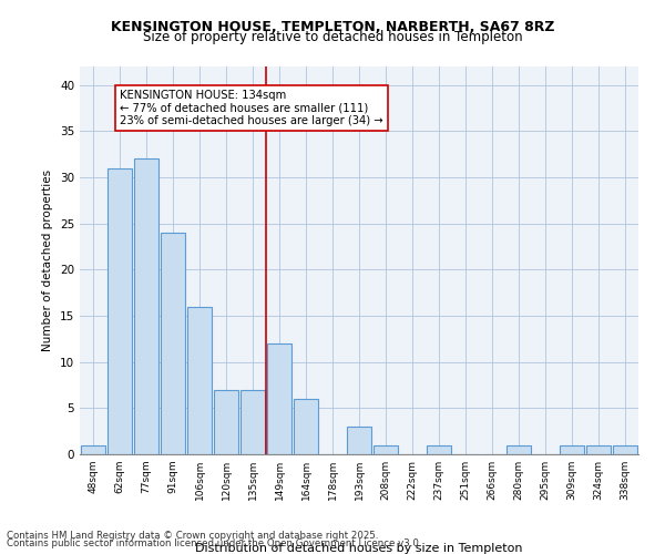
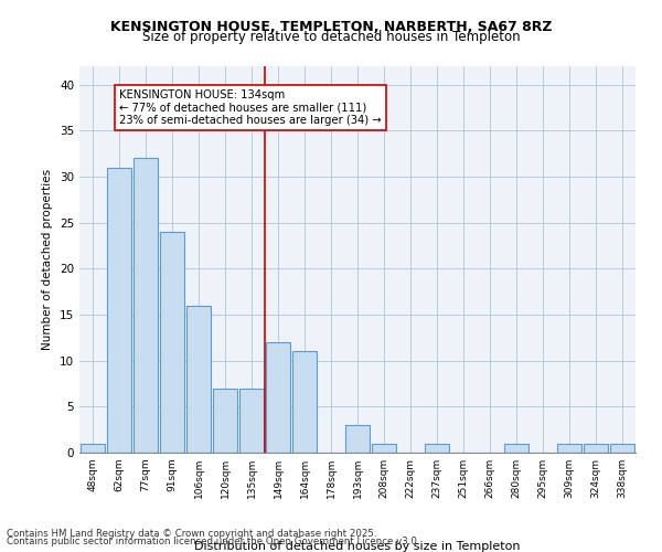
164sqm: 6 -> 11
